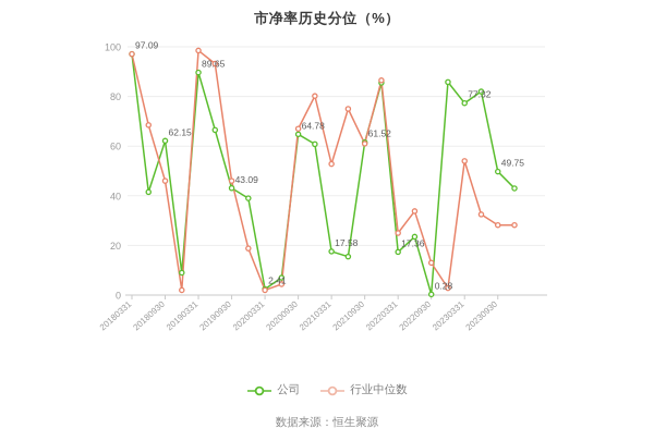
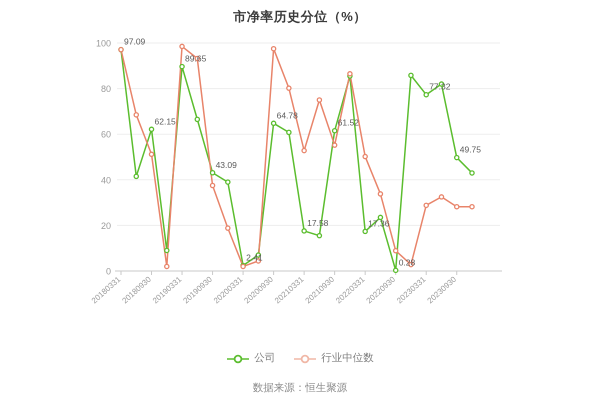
行业中位数/20180930: 46 -> 51
行业中位数/20190930: 46 -> 38
行业中位数/20200930: 67 -> 98
行业中位数/20210930: 61 -> 55
行业中位数/20220331: 25 -> 50
行业中位数/20220930: 13 -> 9
行业中位数/20230331: 54 -> 29
